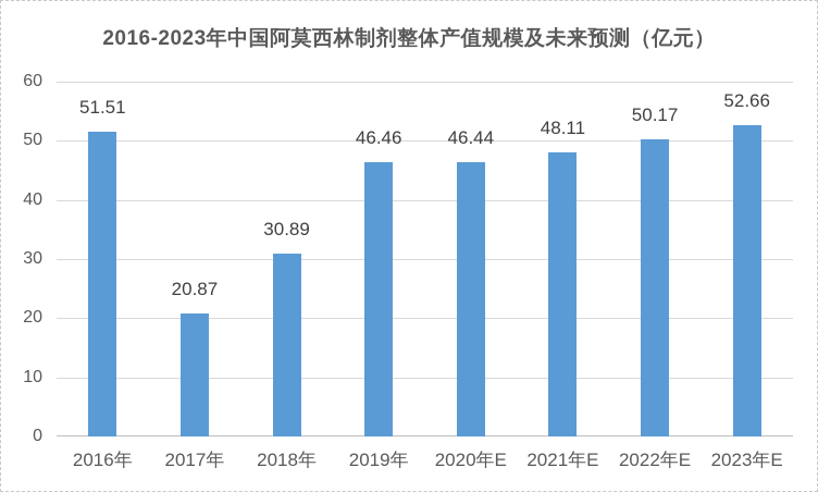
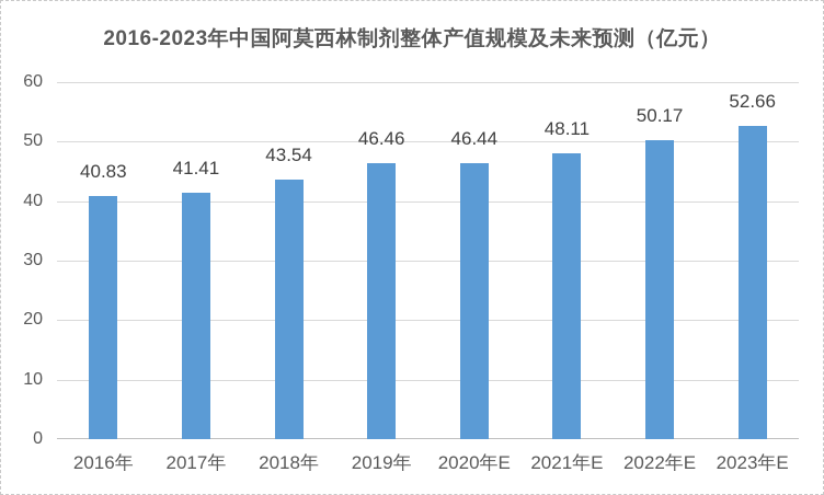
2016年: 51.51 -> 40.83
2017年: 20.87 -> 41.41
2018年: 30.89 -> 43.54
